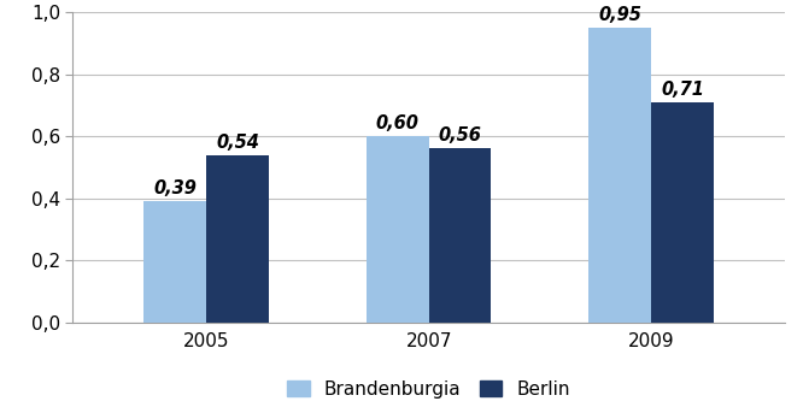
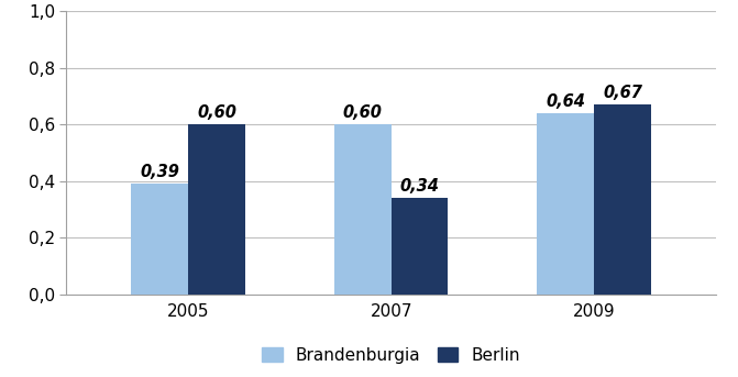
Berlin/2005: 0,54 -> 0,60
Berlin/2007: 0,56 -> 0,34
Brandenburgia/2009: 0,95 -> 0,64
Berlin/2009: 0,71 -> 0,67
